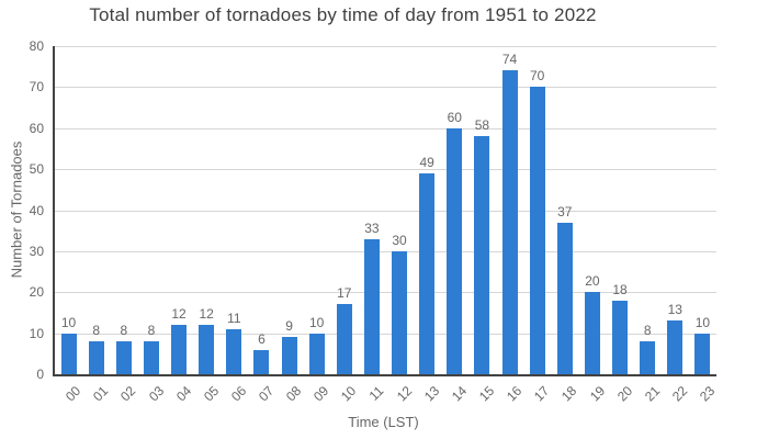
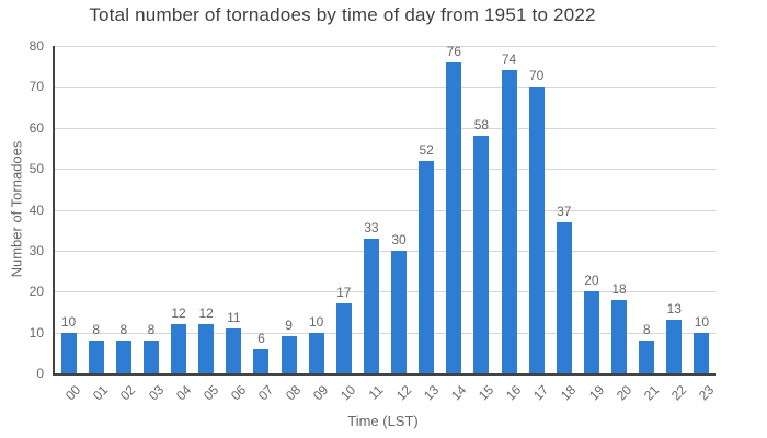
13: 49 -> 52
14: 60 -> 76
